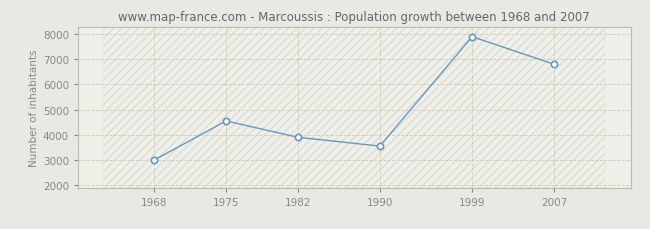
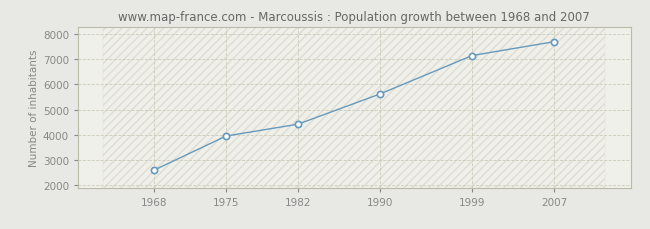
1968: 3000 -> 2600
1975: 4550 -> 3950
1982: 3900 -> 4420
1990: 3550 -> 5620
1999: 7900 -> 7150
2007: 6800 -> 7700
